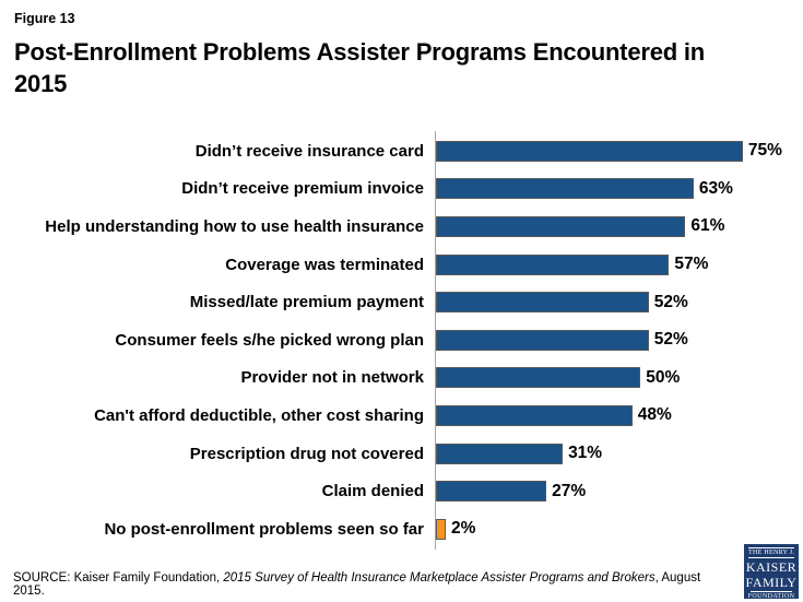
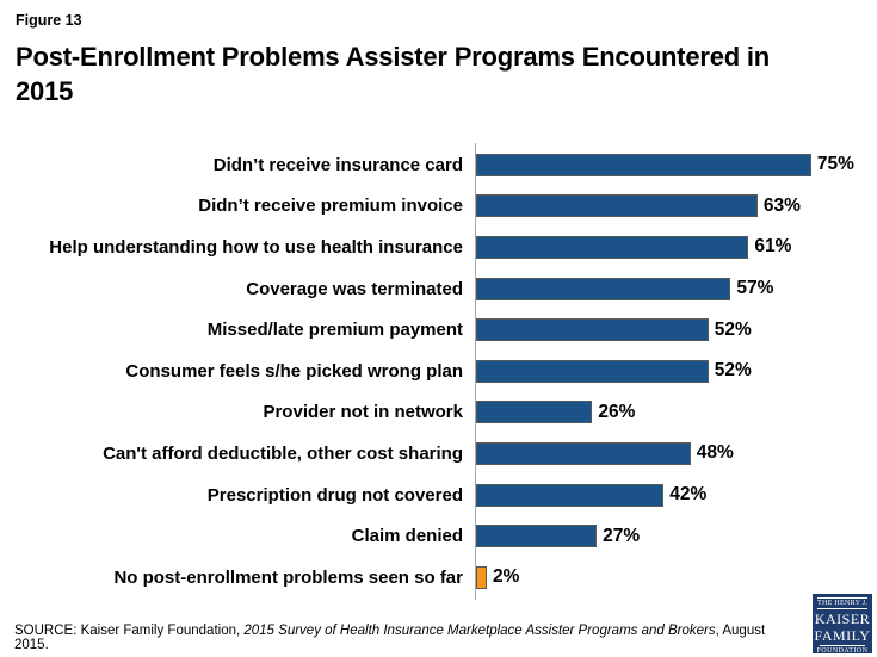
Provider not in network: 50% -> 26%
Prescription drug not covered: 31% -> 42%
